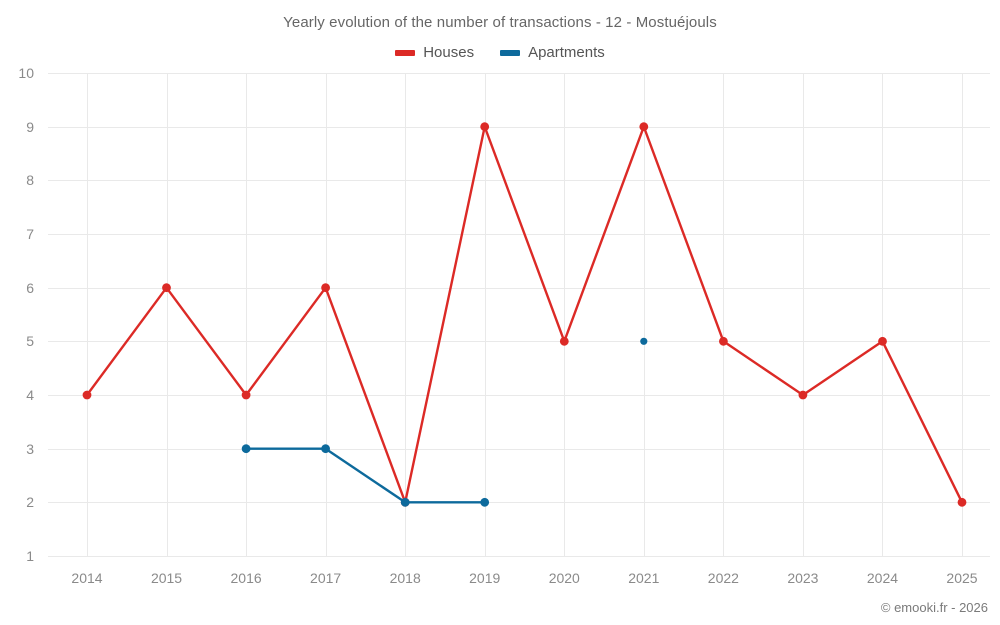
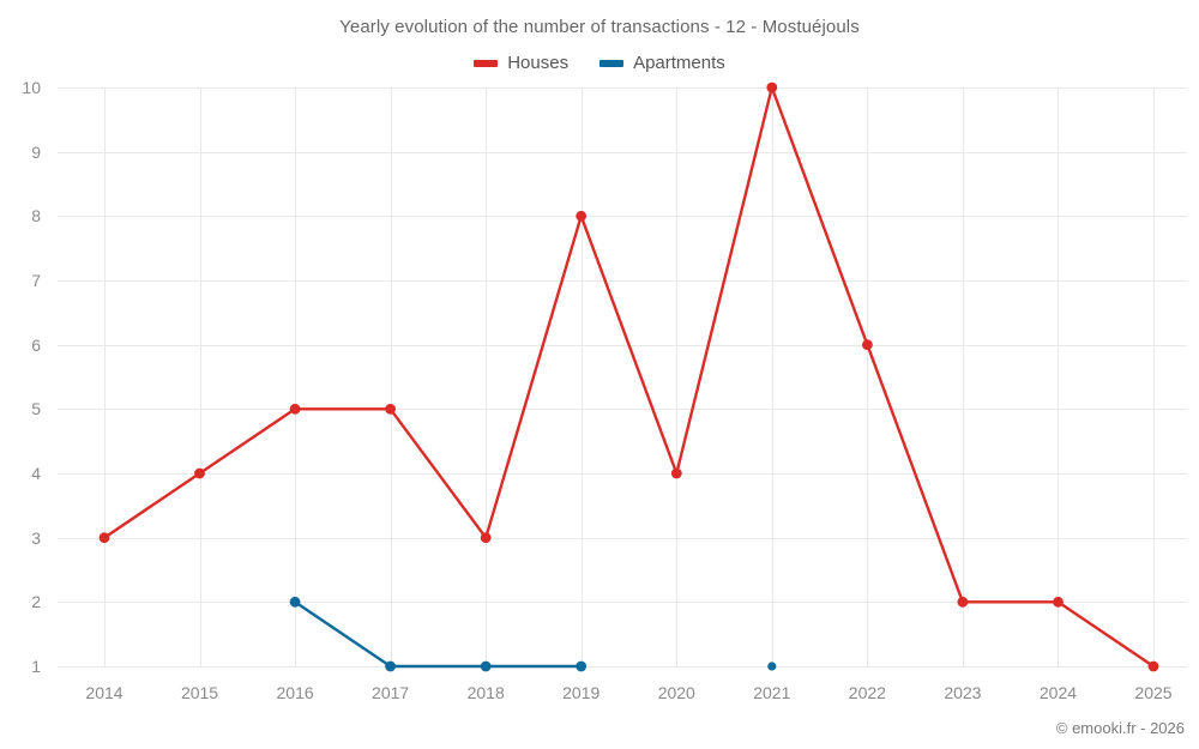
Houses/2014: 4 -> 3
Houses/2015: 6 -> 4
Houses/2016: 4 -> 5
Apartments/2016: 3 -> 2
Houses/2017: 6 -> 5
Apartments/2017: 3 -> 1
Houses/2018: 2 -> 3
Apartments/2018: 2 -> 1
Houses/2019: 9 -> 8
Apartments/2019: 2 -> 1
Houses/2020: 5 -> 4
Houses/2021: 9 -> 10
Apartments/2021: 5 -> 1
Houses/2022: 5 -> 6
Houses/2023: 4 -> 2
Houses/2024: 5 -> 2
Houses/2025: 2 -> 1
